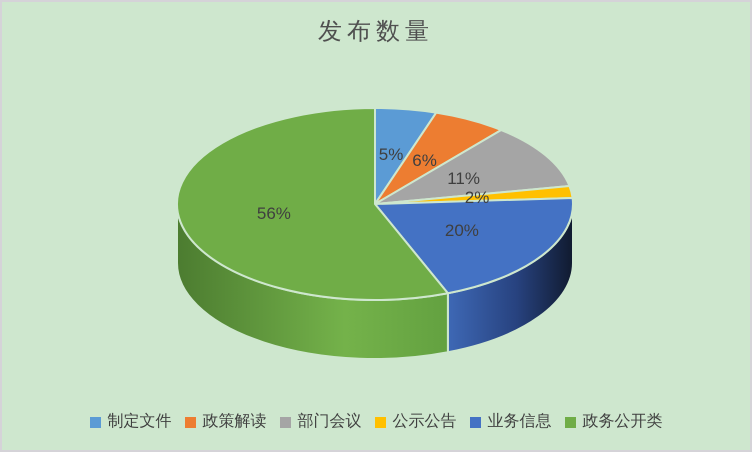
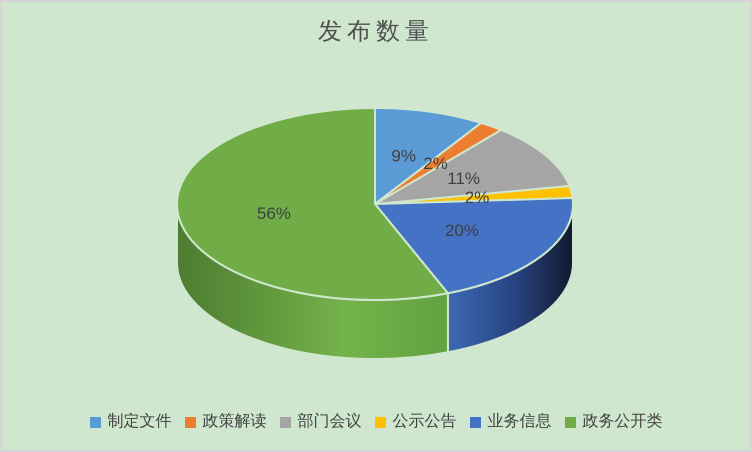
制定文件: 5% -> 9%
政策解读: 6% -> 2%
